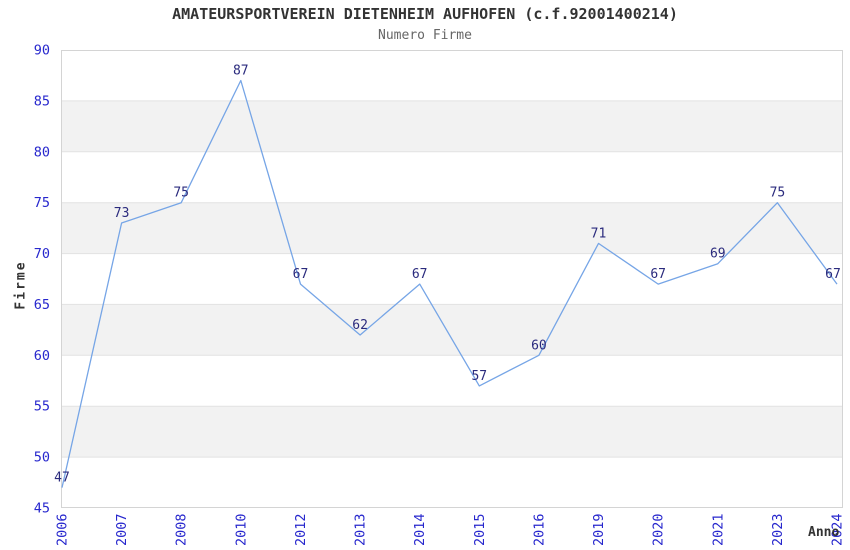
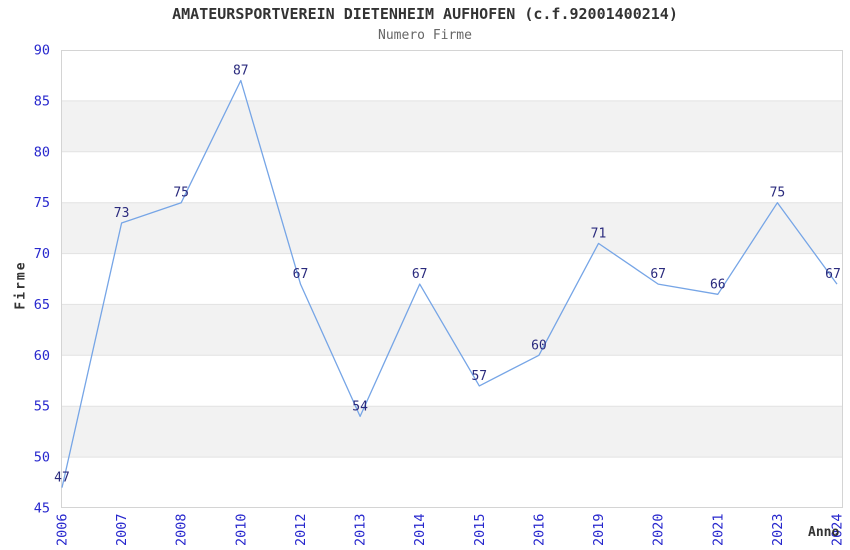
2013: 62 -> 54
2021: 69 -> 66
